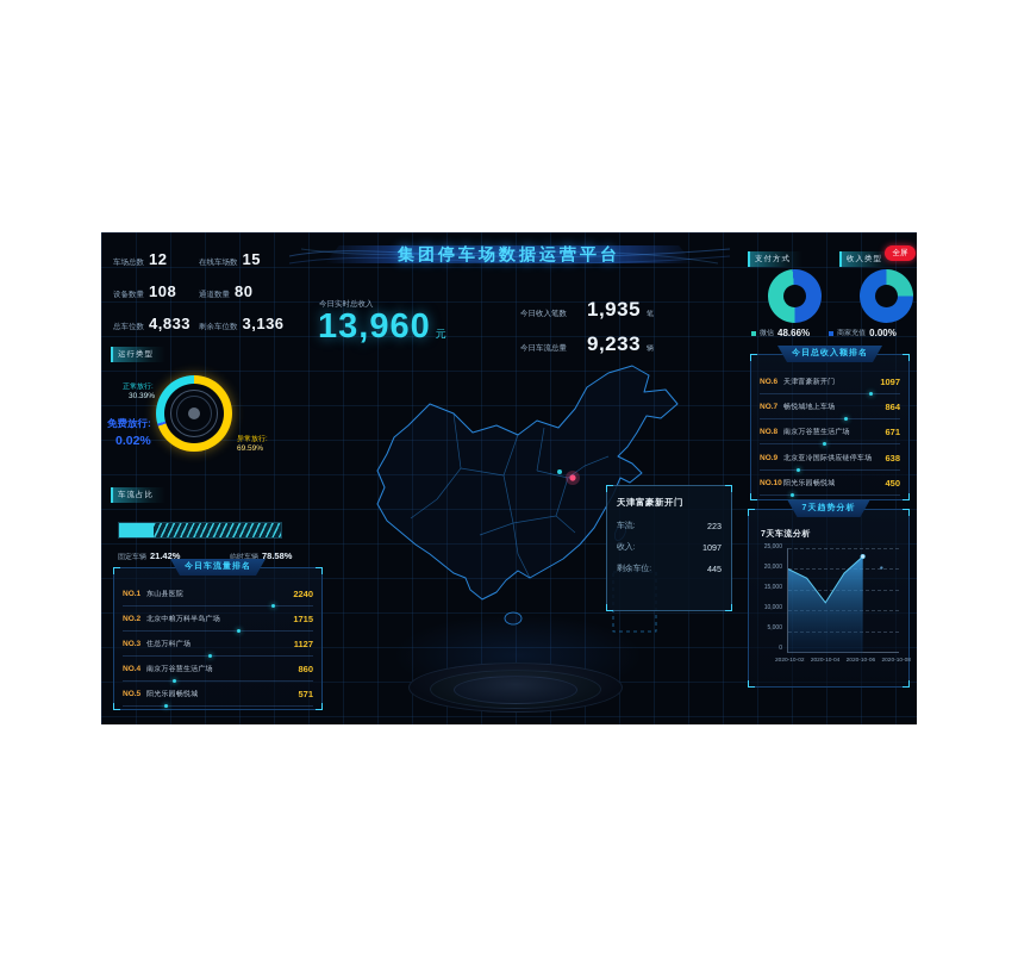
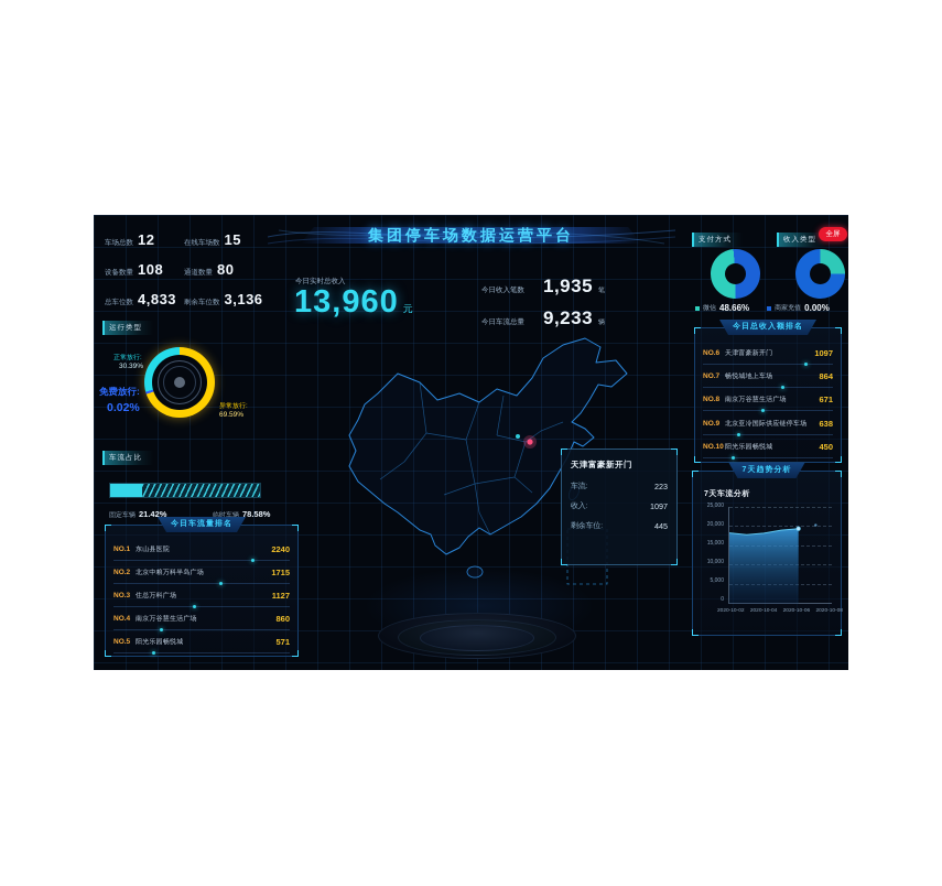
2020-10-02: 20000 -> 18000
2020-10-04: 12000 -> 18000
2020-10-06: 23000 -> 19000
